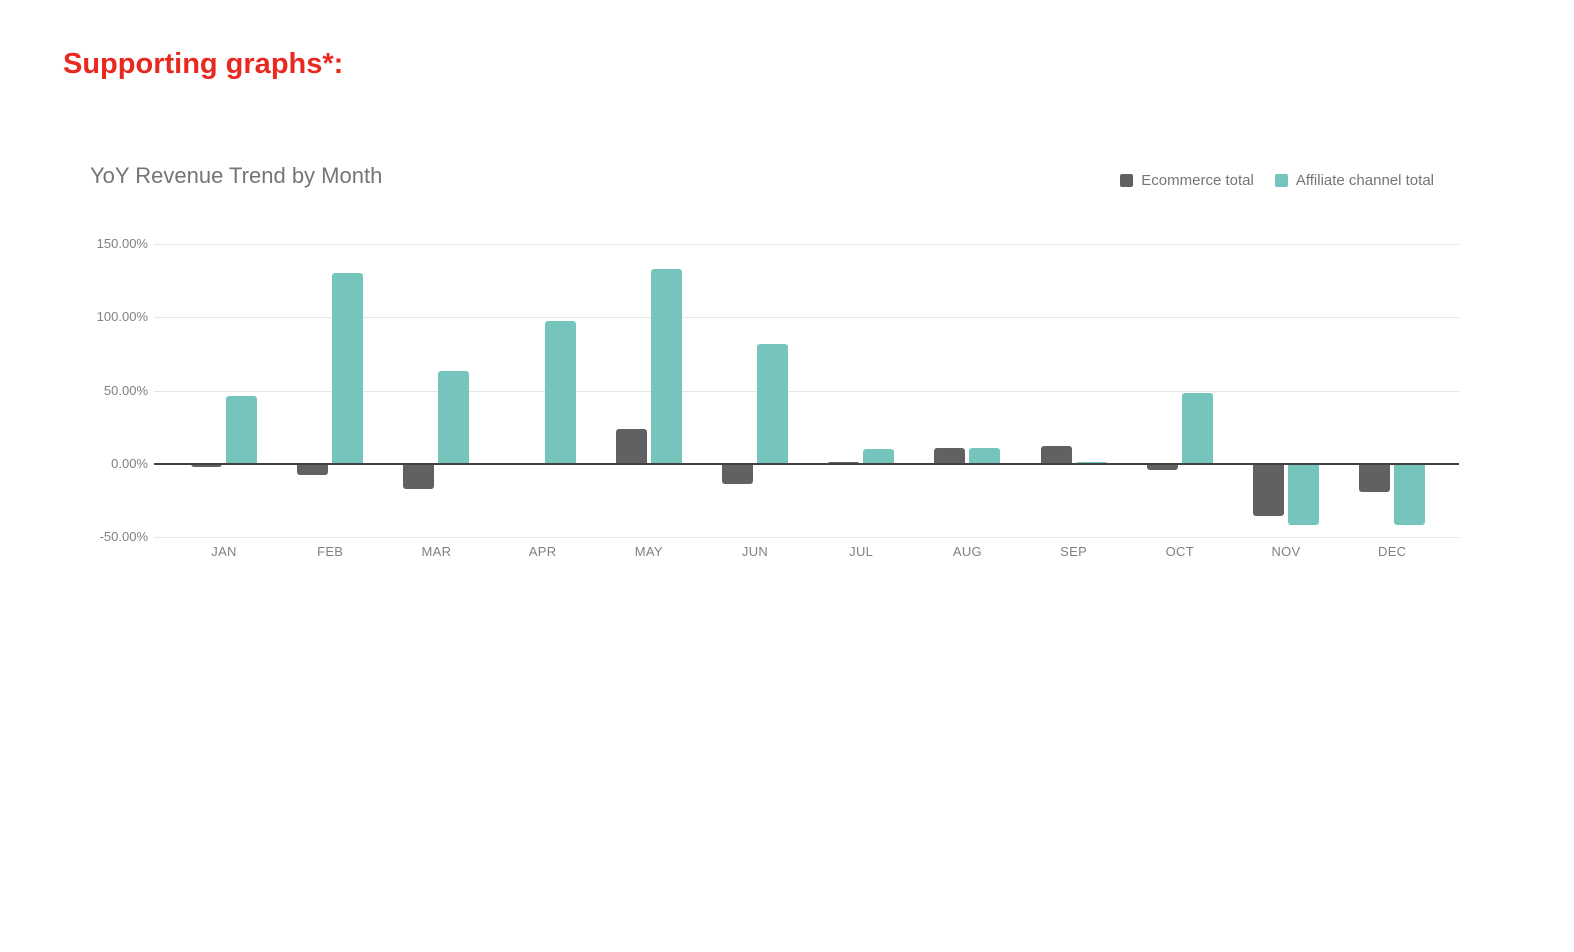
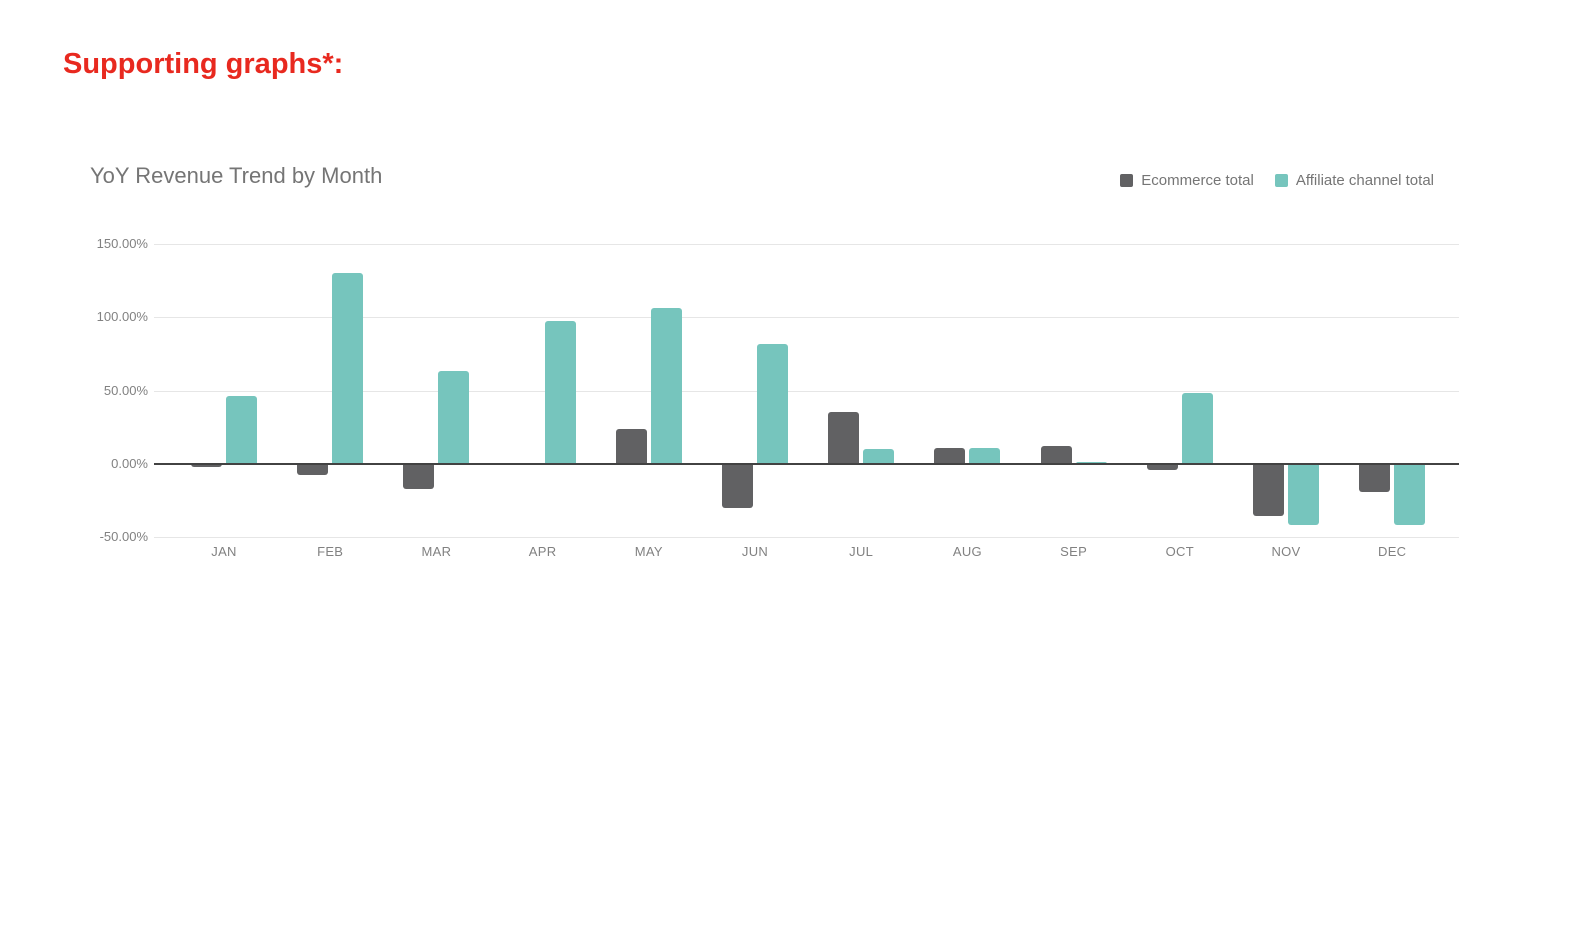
Affiliate channel total/MAY: 133% -> 106%
Ecommerce total/JUN: -14% -> -30%
Ecommerce total/JUL: 2% -> 35%
